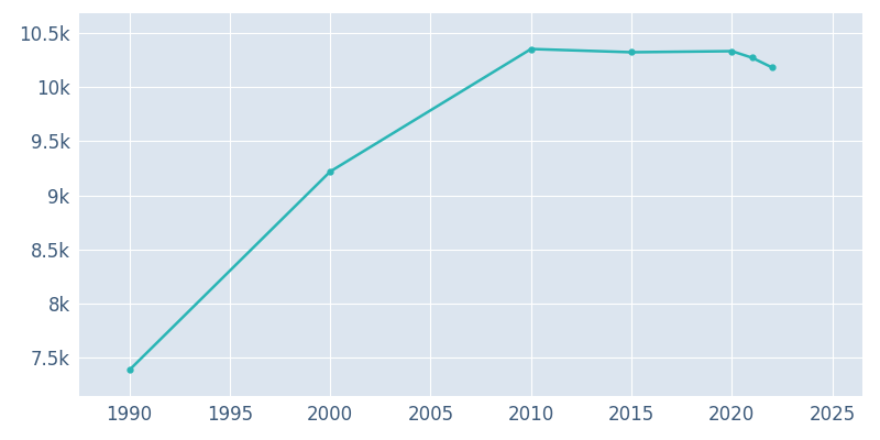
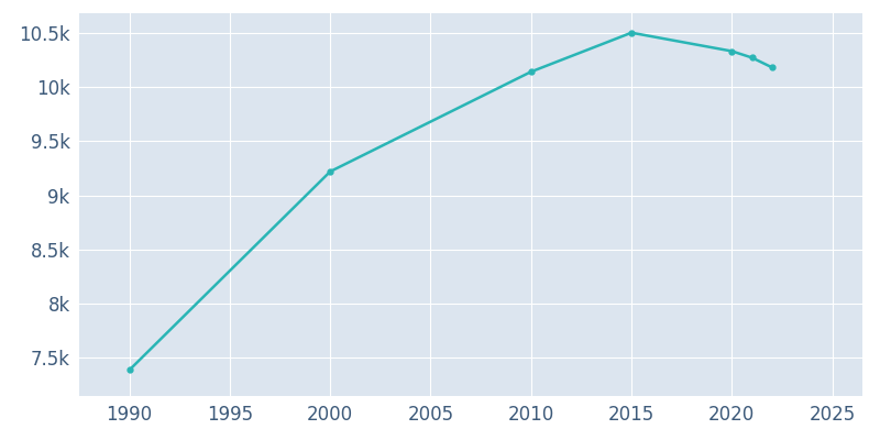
2010: 10.35k -> 10.14k
2015: 10.32k -> 10.50k
